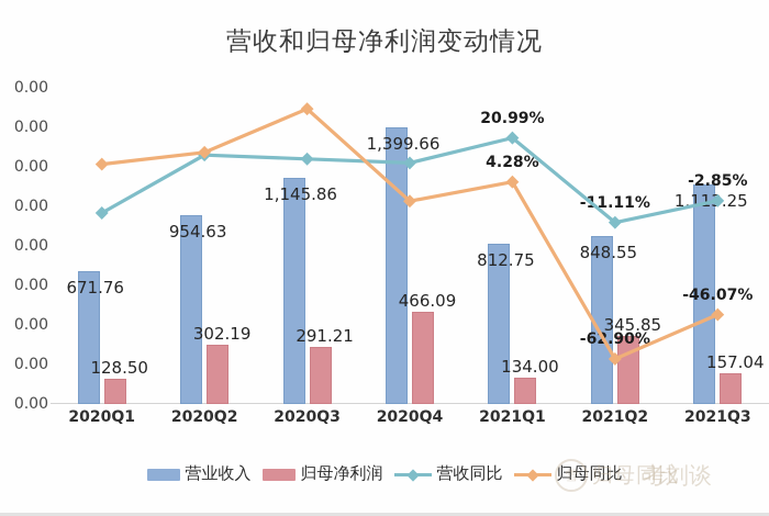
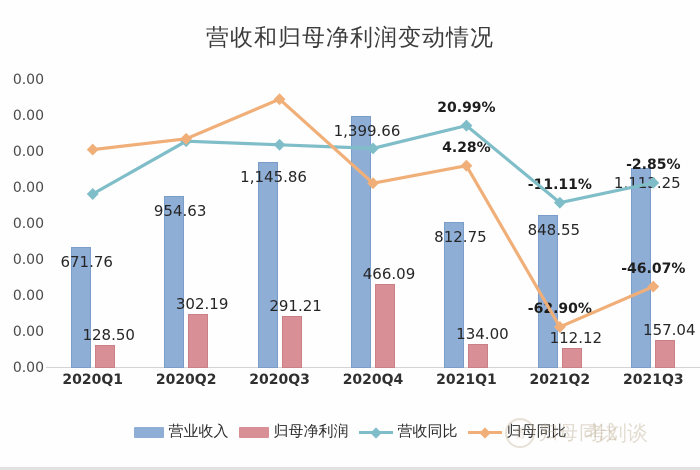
归母净利润/2021Q2: 345.85 -> 112.12
